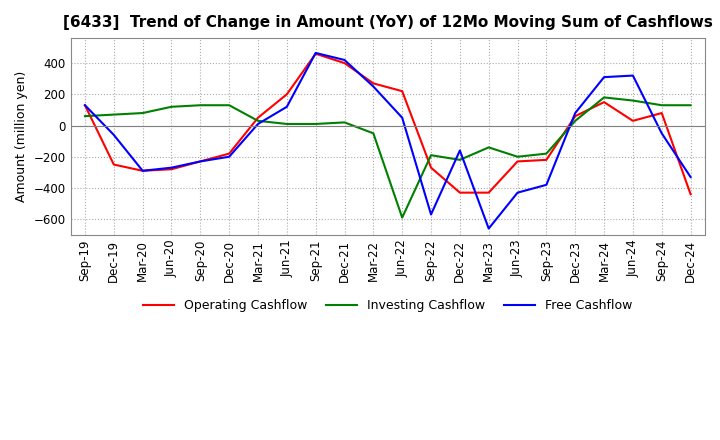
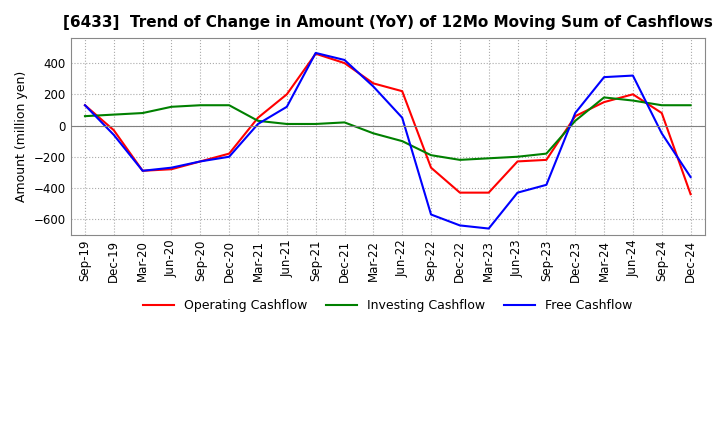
Operating Cashflow/Dec-19: -250 -> -30
Investing Cashflow/Jun-22: -590 -> -100
Free Cashflow/Dec-22: -160 -> -640
Investing Cashflow/Mar-23: -140 -> -210
Operating Cashflow/Jun-24: 30 -> 200
